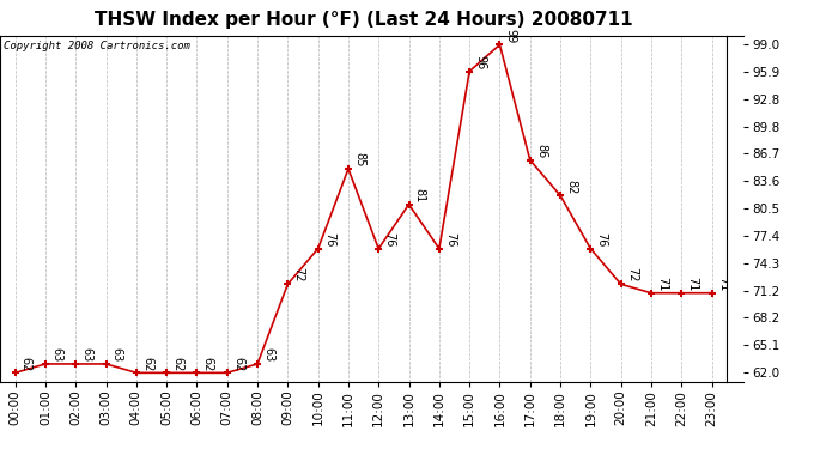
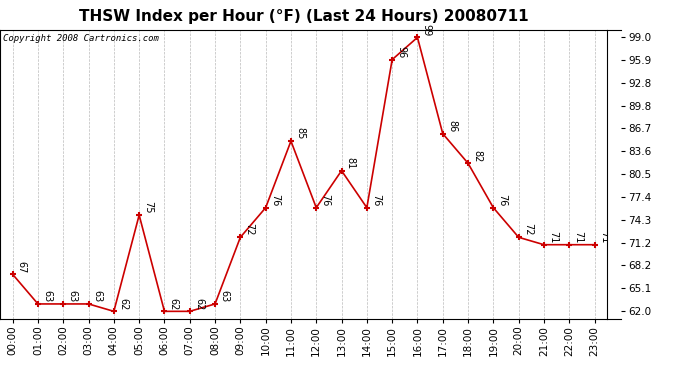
00:00: 62 -> 67
05:00: 62 -> 75
